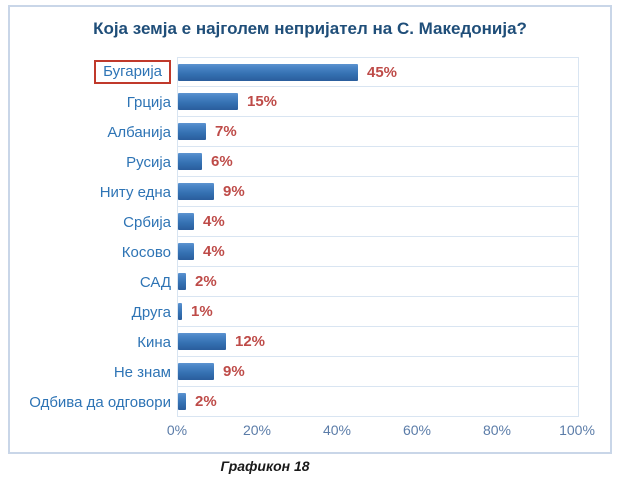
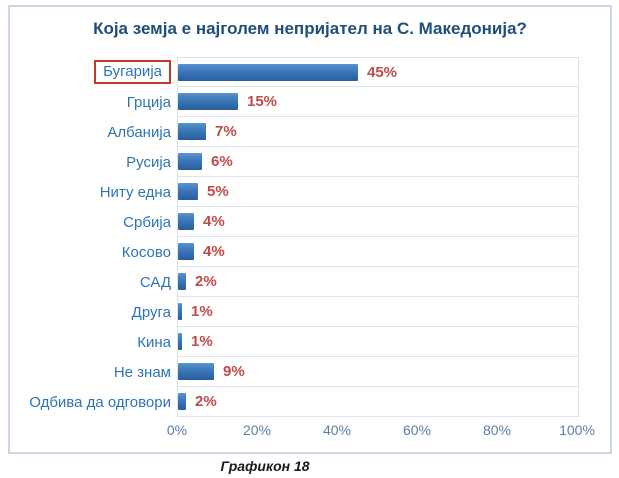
Ниту една: 9% -> 5%
Кина: 12% -> 1%
